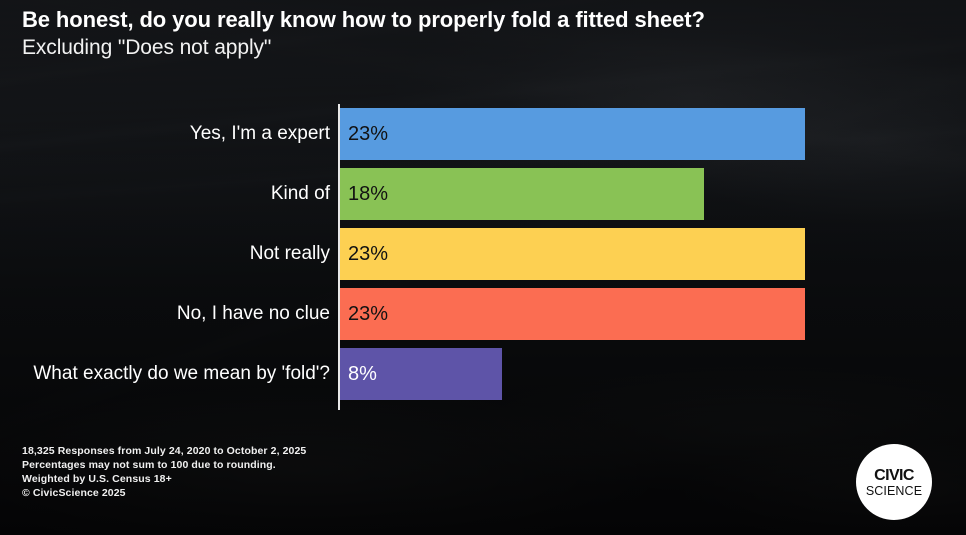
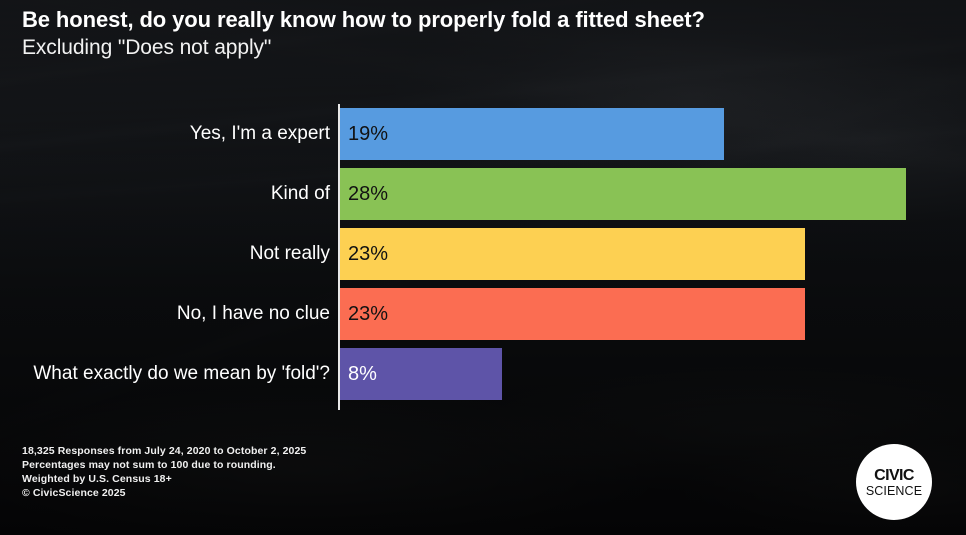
Yes, I'm a expert: 23% -> 19%
Kind of: 18% -> 28%
